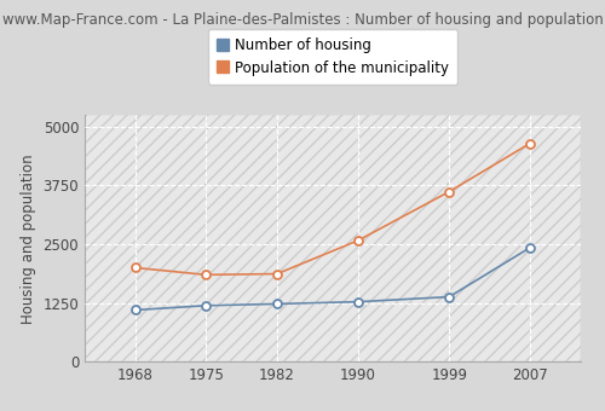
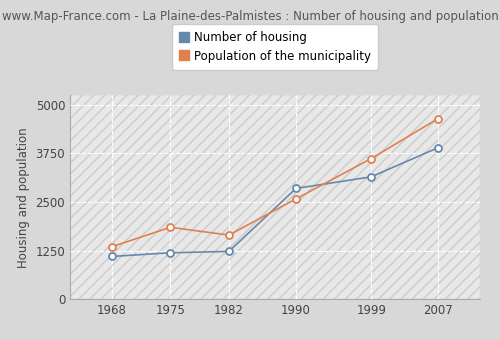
Population of the municipality/1968: 2000 -> 1350
Population of the municipality/1982: 1870 -> 1650
Number of housing/1990: 1280 -> 2850
Number of housing/1999: 1380 -> 3150
Number of housing/2007: 2430 -> 3900
